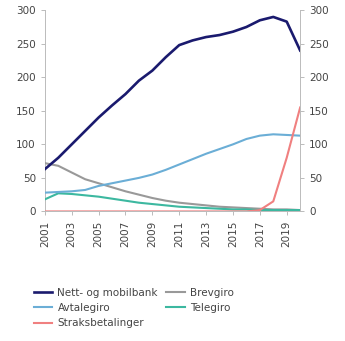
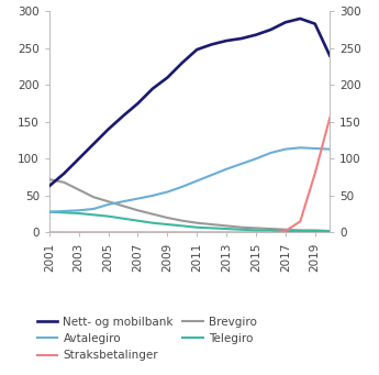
Telegiro/2001: 18 -> 28
